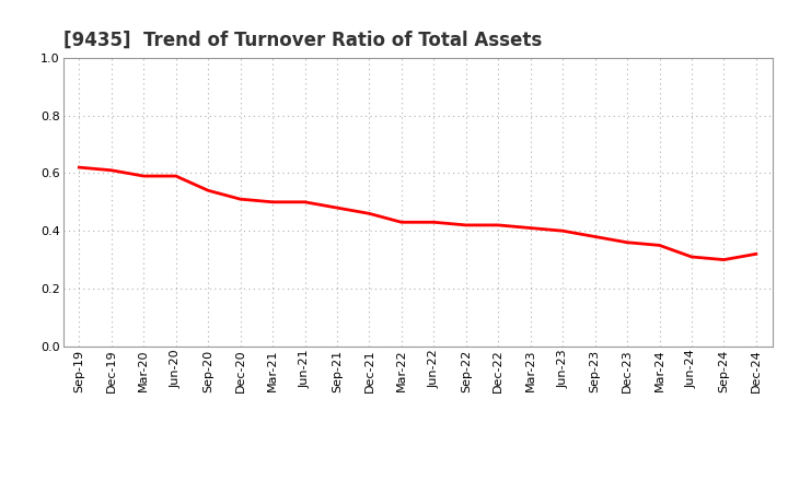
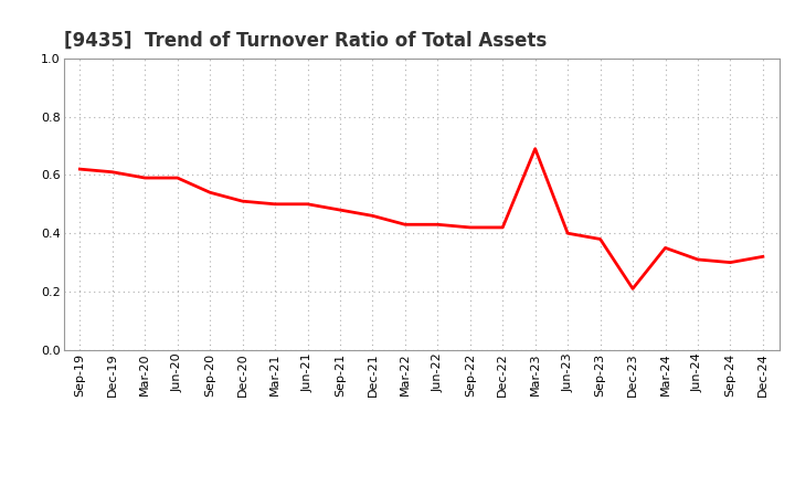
Mar-23: 0.41 -> 0.69
Dec-23: 0.36 -> 0.21
